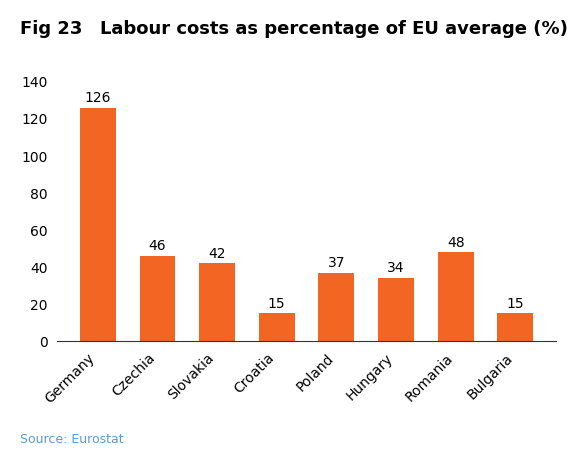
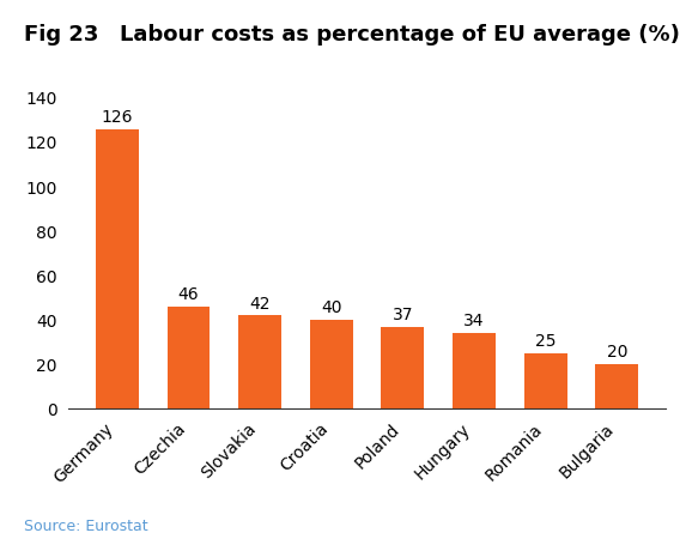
Croatia: 15 -> 40
Romania: 48 -> 25
Bulgaria: 15 -> 20
